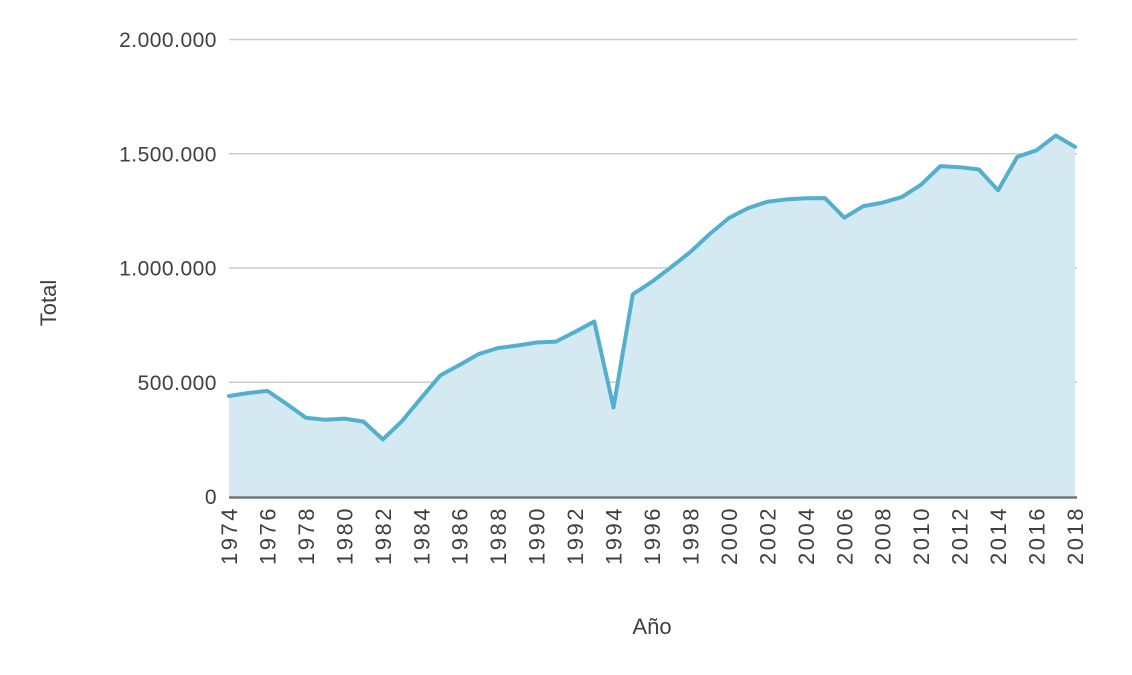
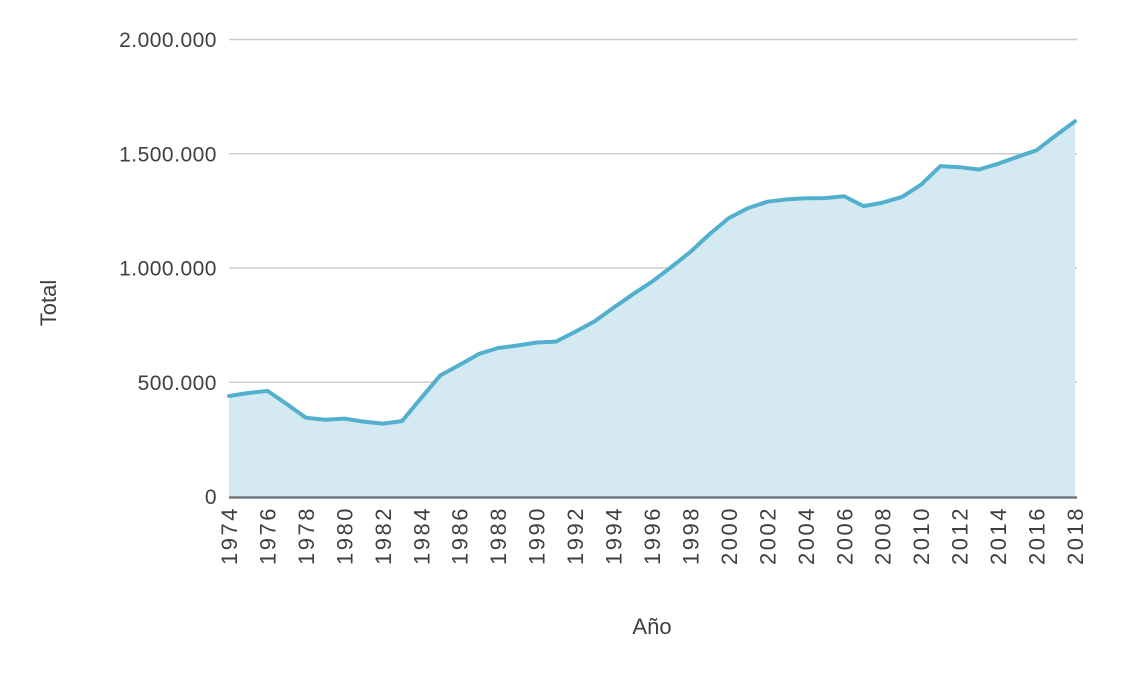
1982: 250000 -> 320000
1994: 390000 -> 830000
2006: 1220000 -> 1310000
2014: 1340000 -> 1460000
2018: 1530000 -> 1640000
